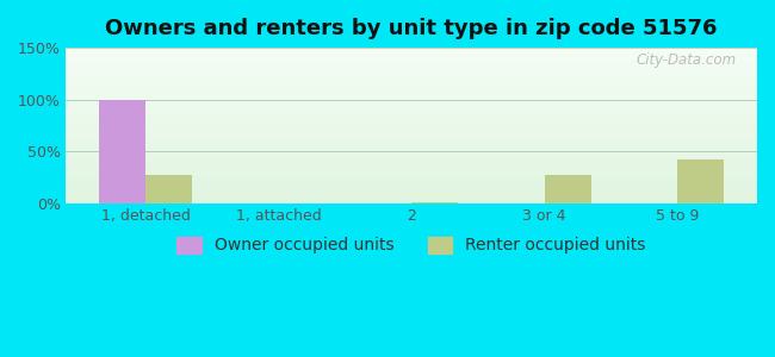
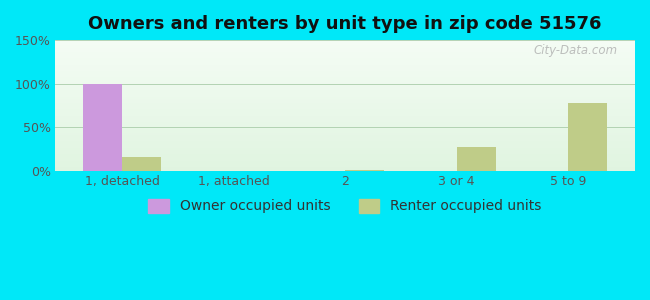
Renter occupied units/1, detached: 28% -> 16%
Renter occupied units/5 to 9: 42% -> 78%
